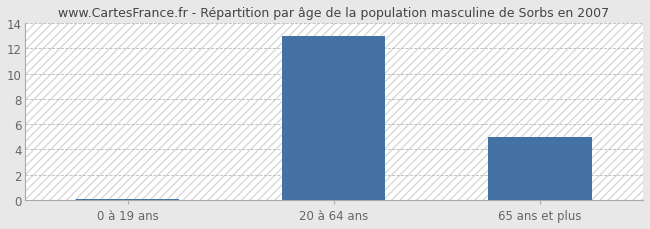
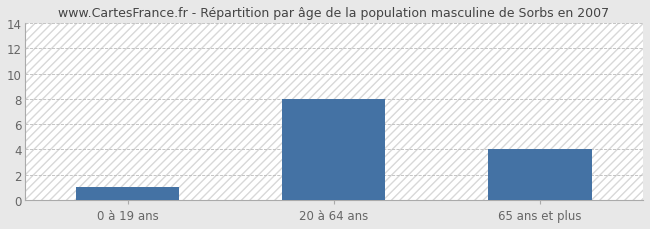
0 à 19 ans: 0.1 -> 1.0
20 à 64 ans: 13.0 -> 8.0
65 ans et plus: 5.0 -> 4.0
